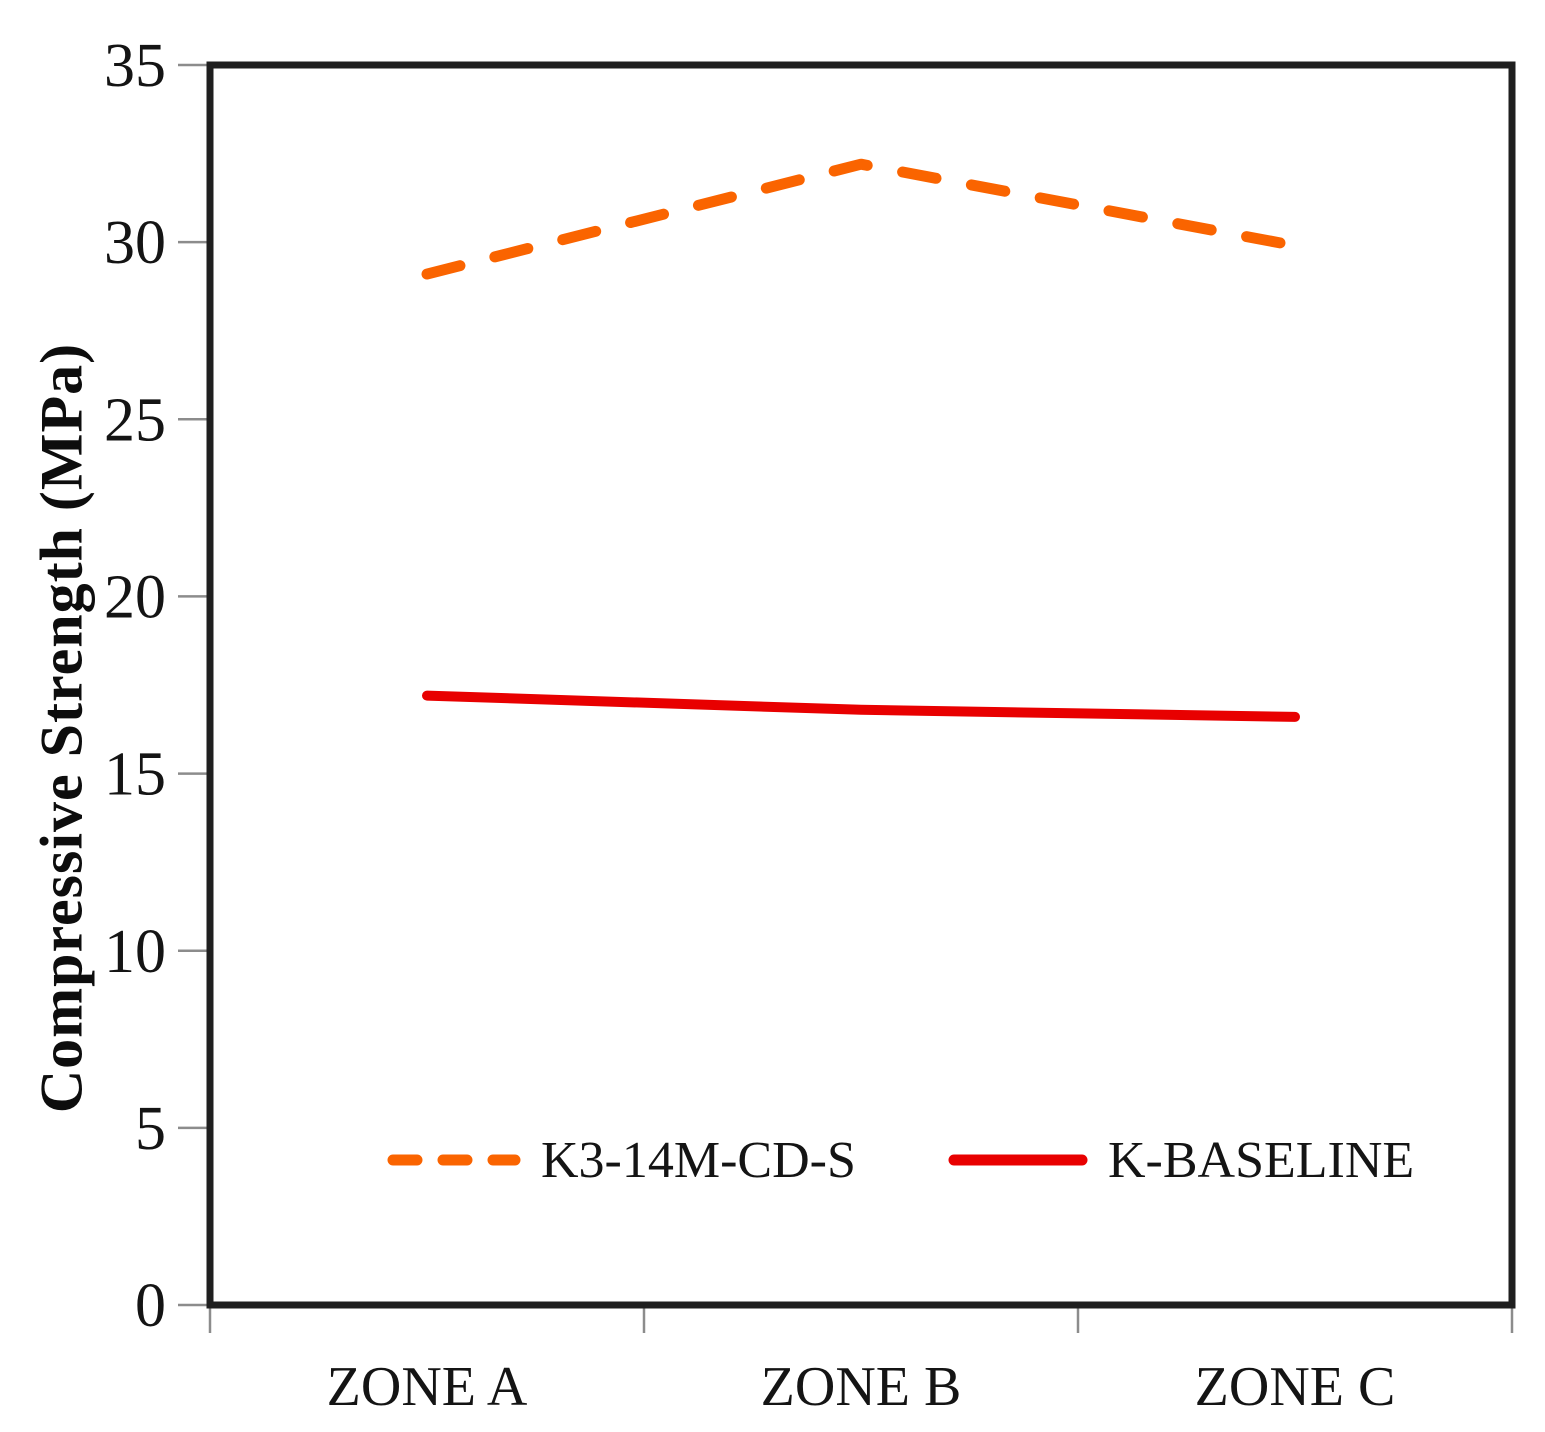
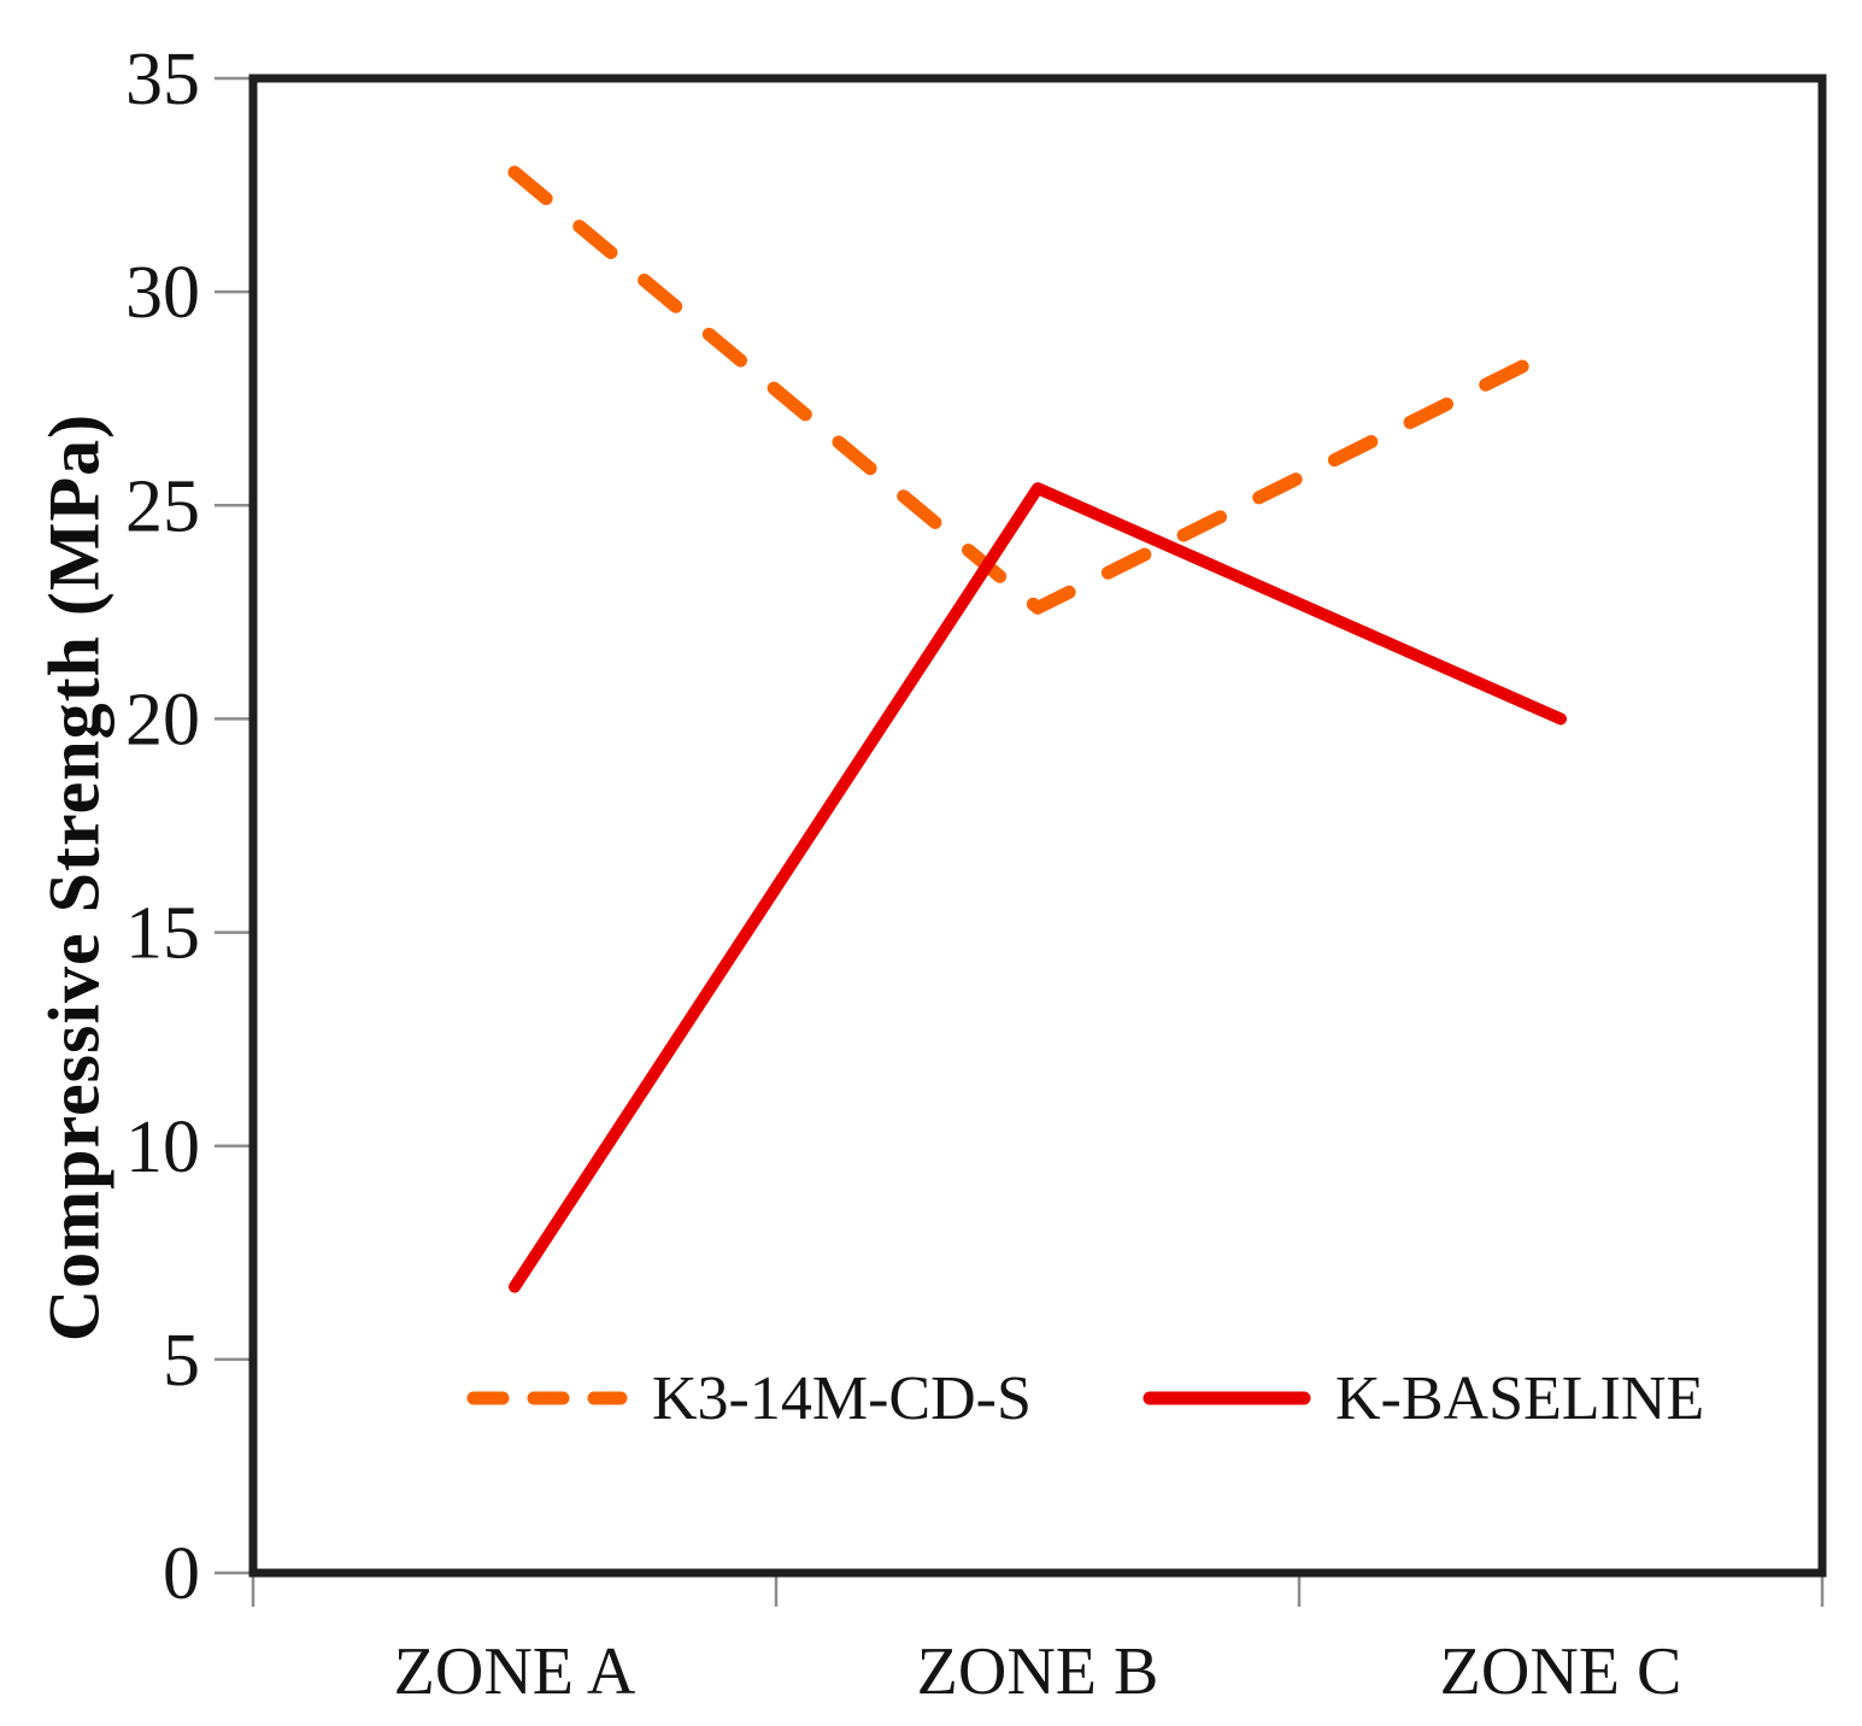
K3-14M-CD-S/ZONE A: 29.1 -> 32.8
K-BASELINE/ZONE A: 17.2 -> 6.7
K3-14M-CD-S/ZONE B: 32.2 -> 22.6
K-BASELINE/ZONE B: 16.8 -> 25.4
K3-14M-CD-S/ZONE C: 29.9 -> 28.7
K-BASELINE/ZONE C: 16.6 -> 20.0
